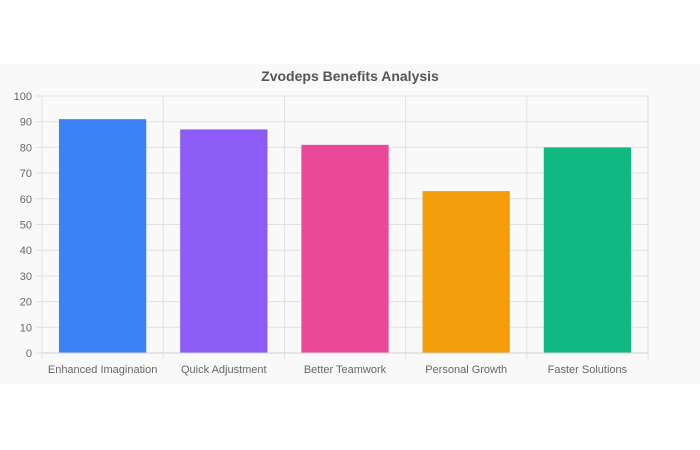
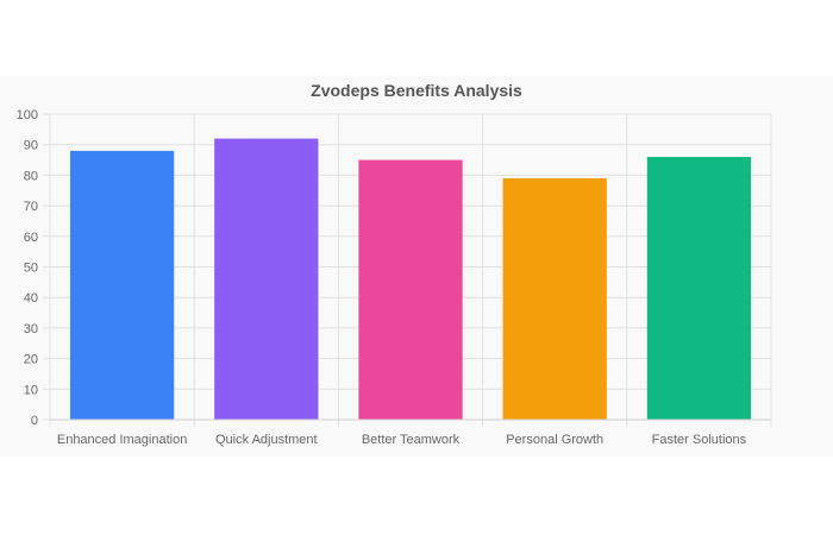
Enhanced Imagination: 91 -> 88
Quick Adjustment: 87 -> 92
Better Teamwork: 81 -> 85
Personal Growth: 63 -> 79
Faster Solutions: 80 -> 86
